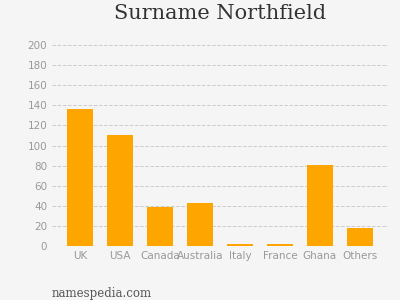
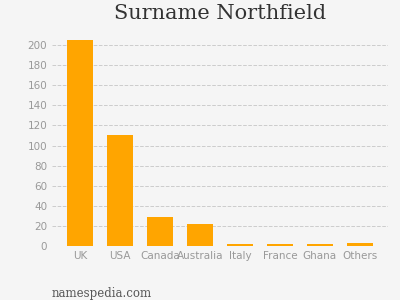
UK: 136 -> 205
Canada: 39 -> 29
Australia: 43 -> 22
Ghana: 81 -> 2
Others: 18 -> 3
